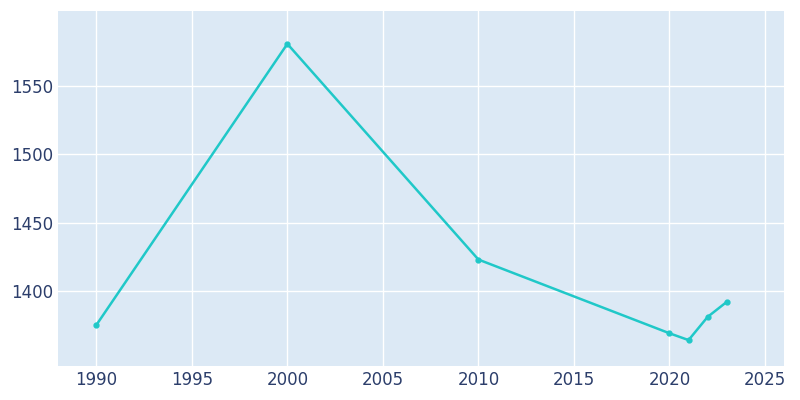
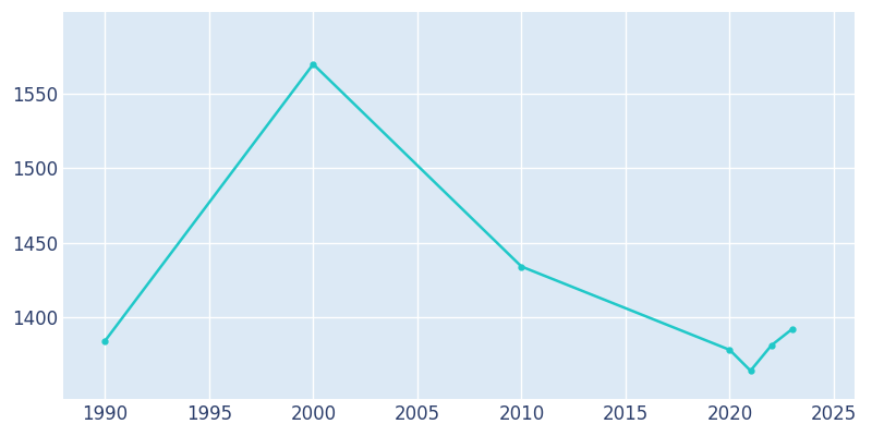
1990: 1375 -> 1384
2000: 1581 -> 1570
2010: 1423 -> 1434
2020: 1369 -> 1378
